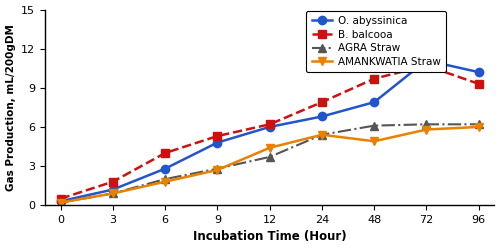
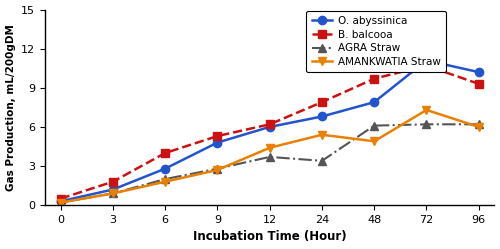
AGRA Straw/24: 5.4 -> 3.4
AMANKWATIA Straw/72: 5.8 -> 7.3
